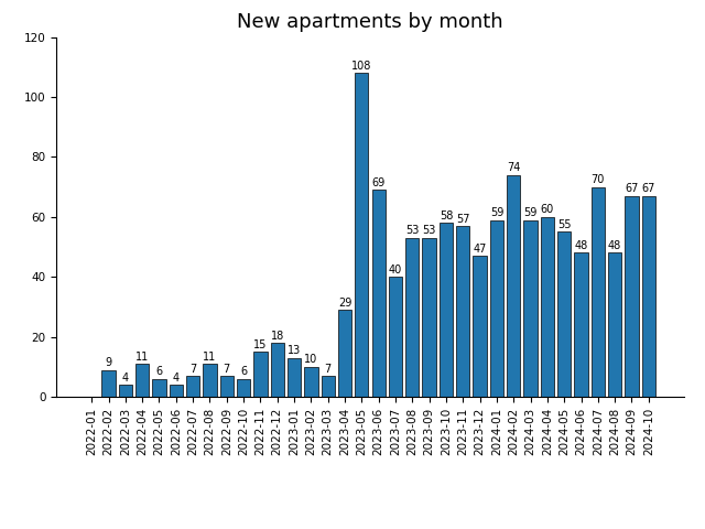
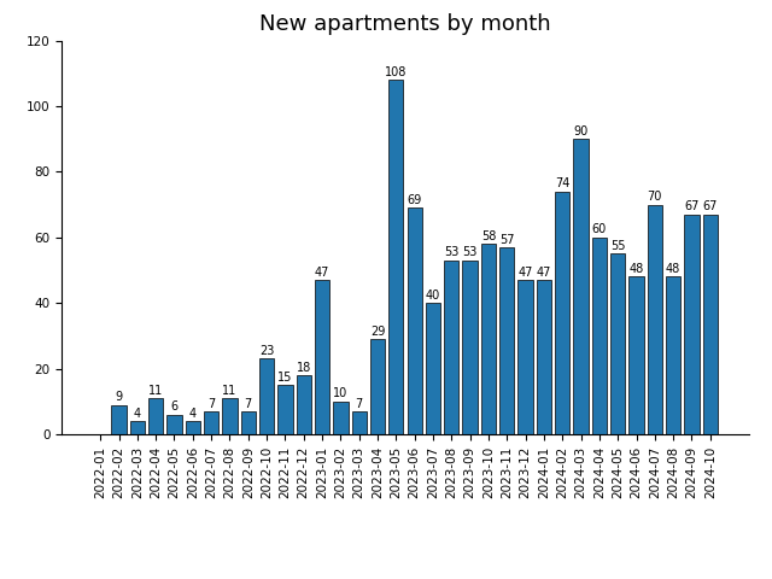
2022-10: 6 -> 23
2023-01: 13 -> 47
2024-01: 59 -> 47
2024-03: 59 -> 90
